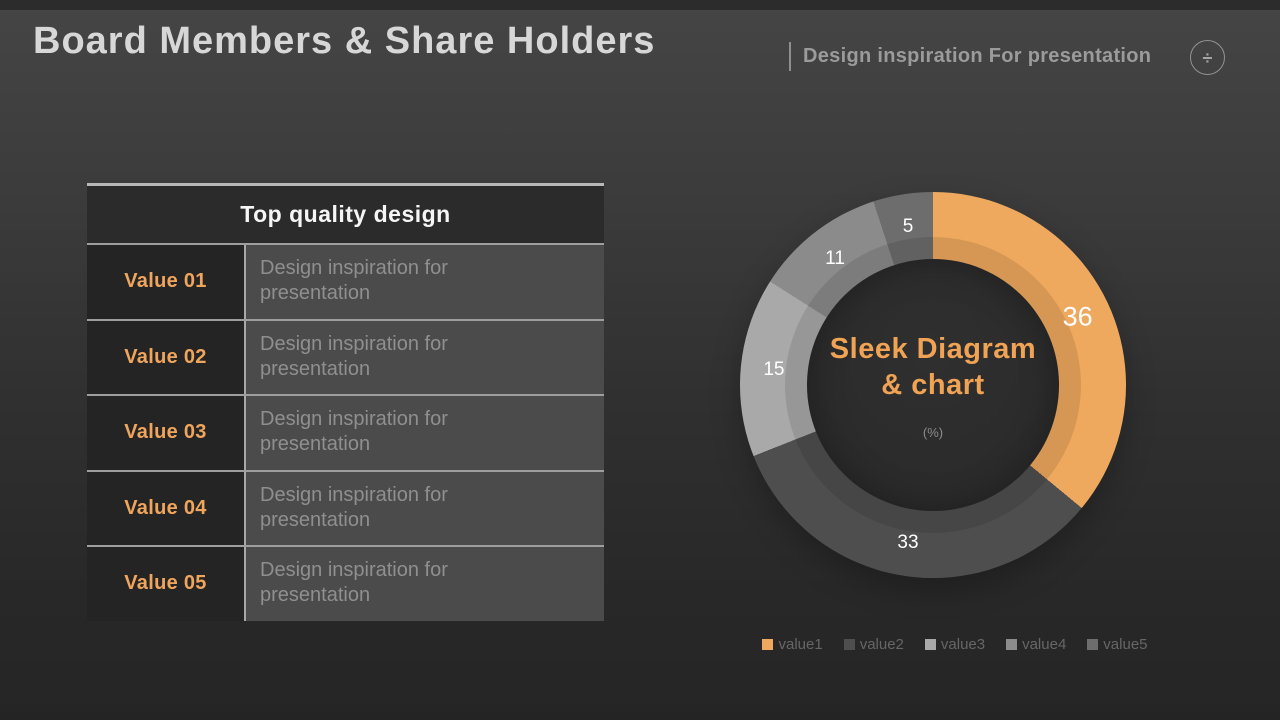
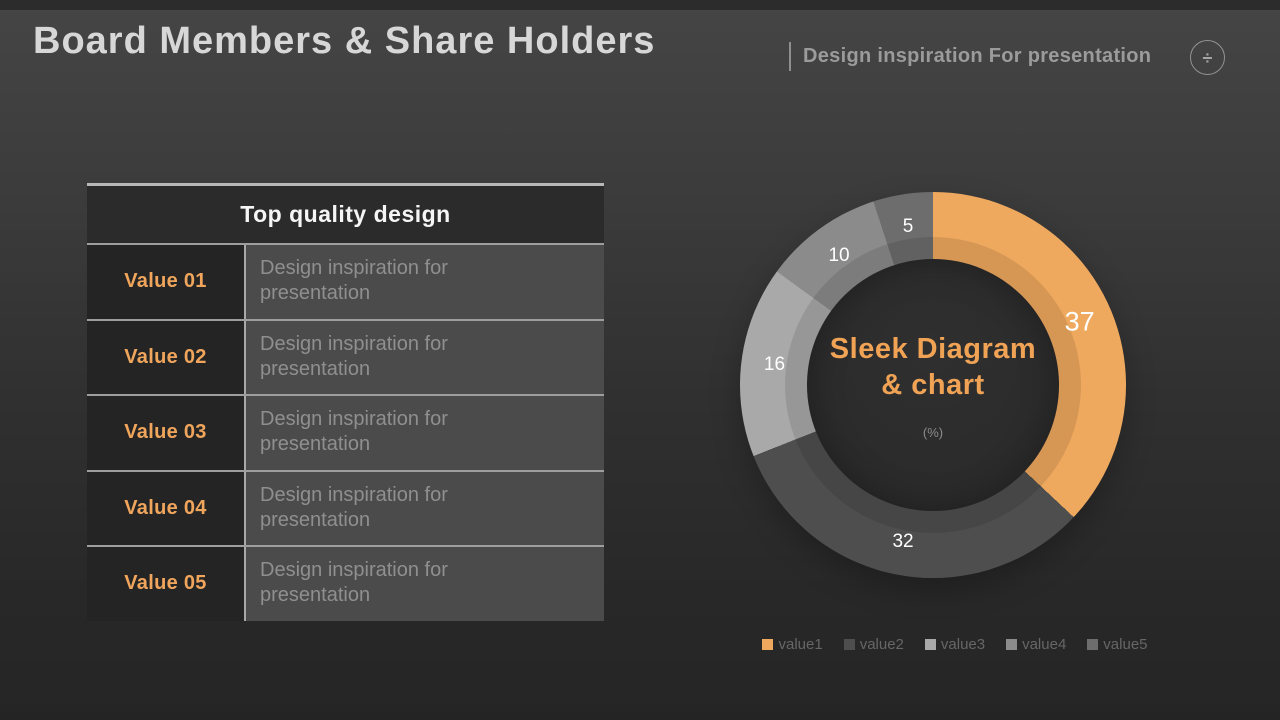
value1: 36 -> 37
value2: 33 -> 32
value3: 15 -> 16
value4: 11 -> 10
